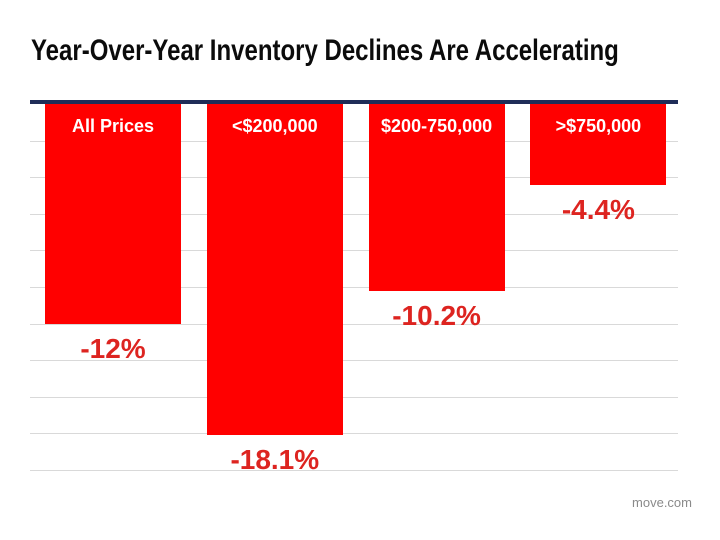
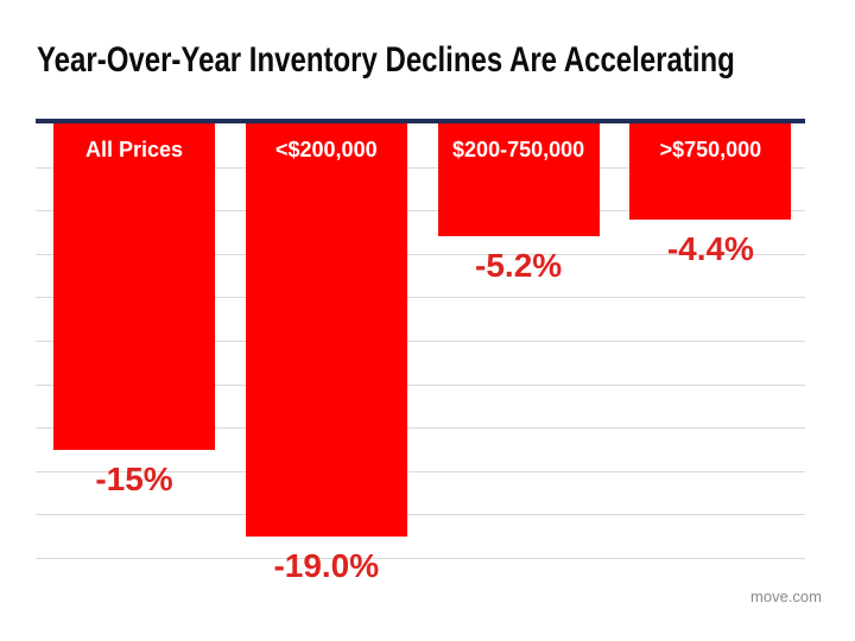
All Prices: -12% -> -15%
<$200,000: -18.1% -> -19.0%
$200-750,000: -10.2% -> -5.2%
